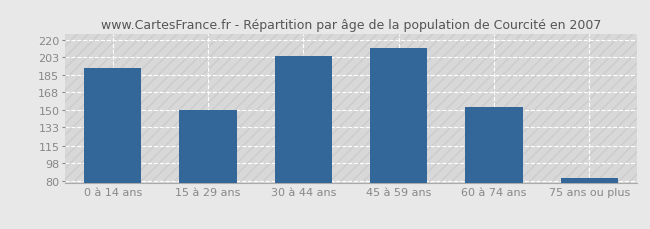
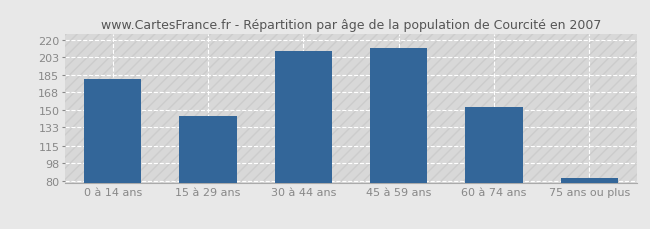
0 à 14 ans: 192 -> 181
15 à 29 ans: 150 -> 144
30 à 44 ans: 204 -> 209
